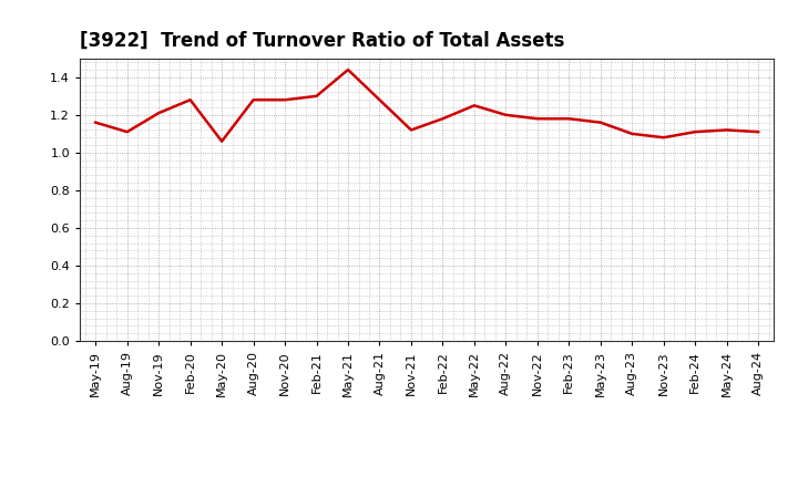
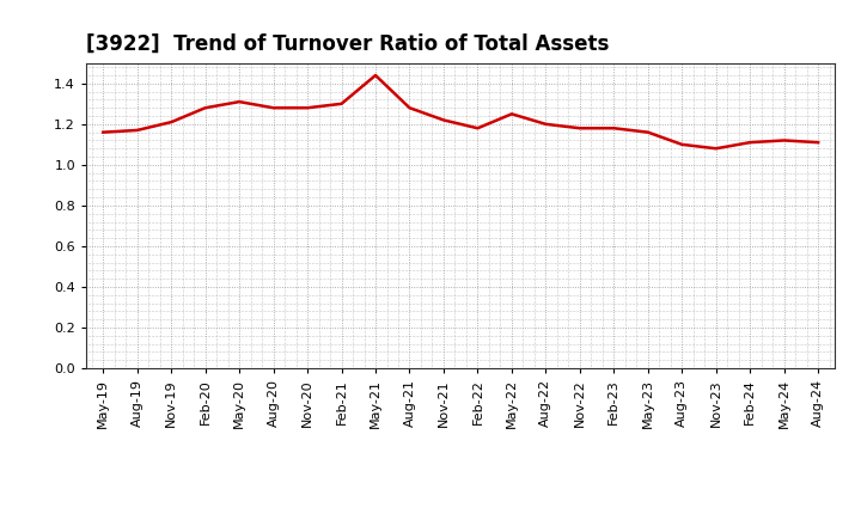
Aug-19: 1.11 -> 1.17
May-20: 1.06 -> 1.31
Nov-21: 1.12 -> 1.22
